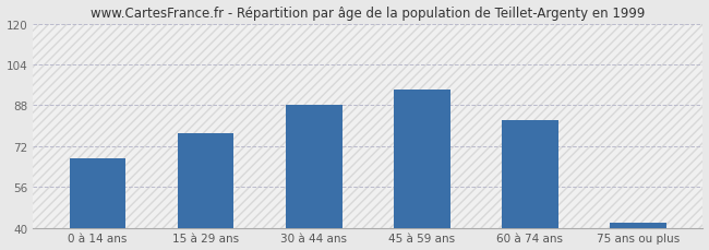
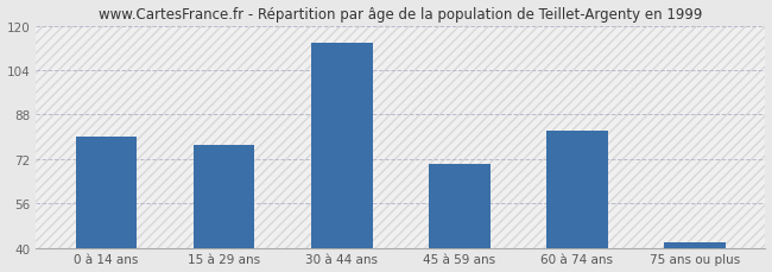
0 à 14 ans: 67 -> 80
30 à 44 ans: 88 -> 114
45 à 59 ans: 94 -> 70
